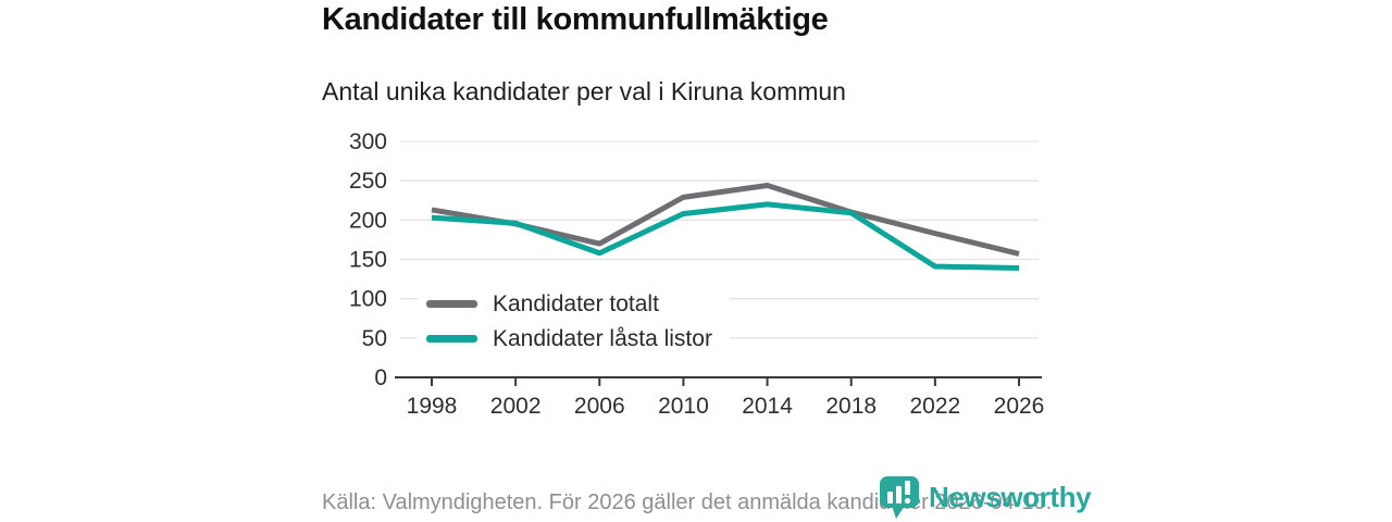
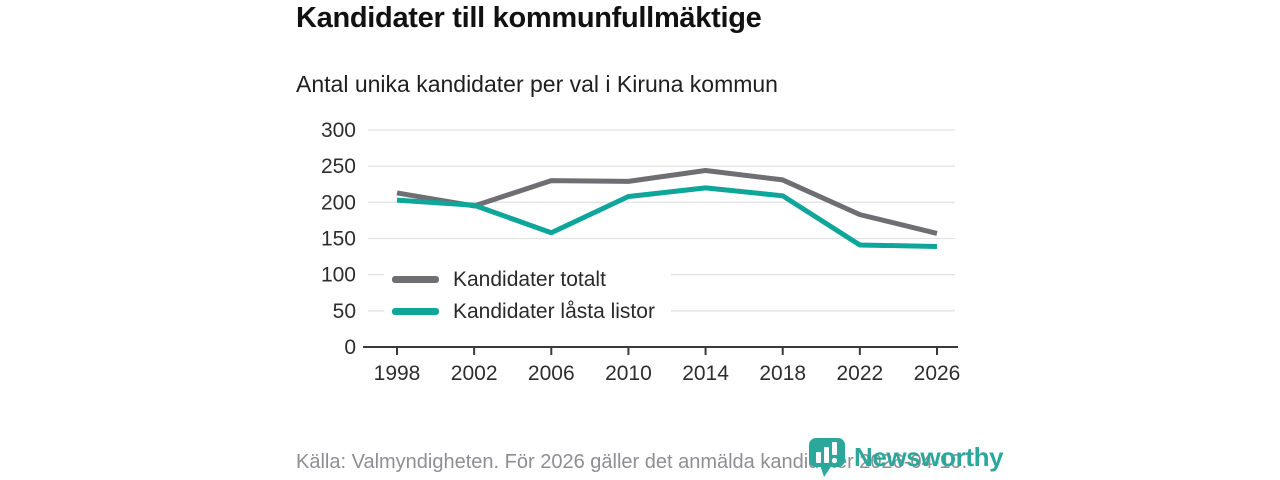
Kandidater totalt/2006: 170 -> 230
Kandidater totalt/2018: 210 -> 230
